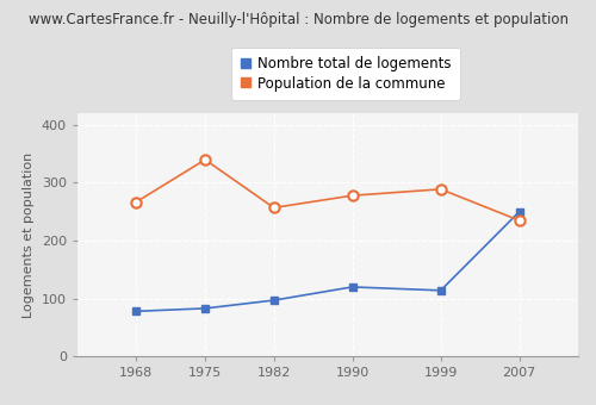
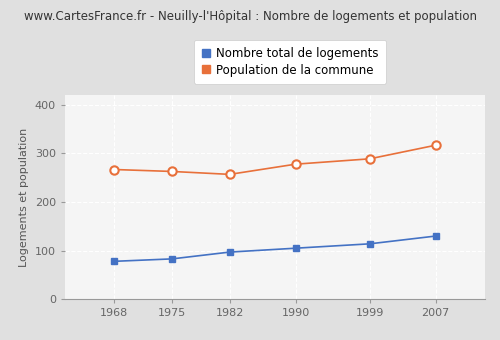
Population de la commune/1975: 340 -> 263
Nombre total de logements/1990: 120 -> 105
Nombre total de logements/2007: 250 -> 130
Population de la commune/2007: 235 -> 317
